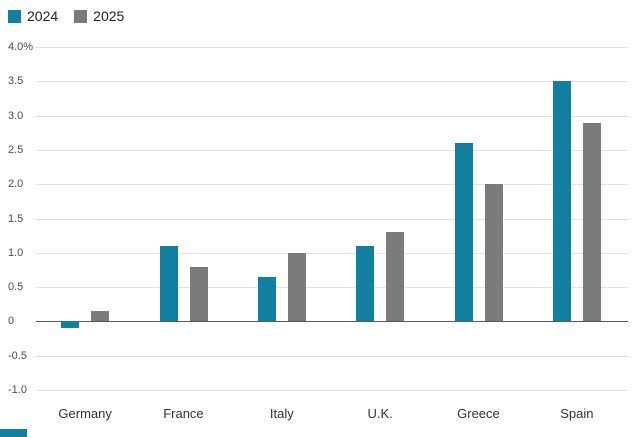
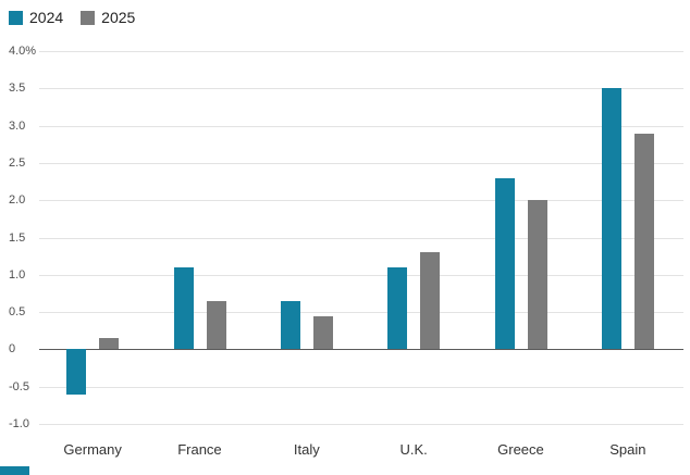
2024/Germany: -0.1% -> -0.6%
2025/France: 0.8% -> 0.7%
2025/Italy: 1.0% -> 0.5%
2024/Greece: 2.6% -> 2.3%
